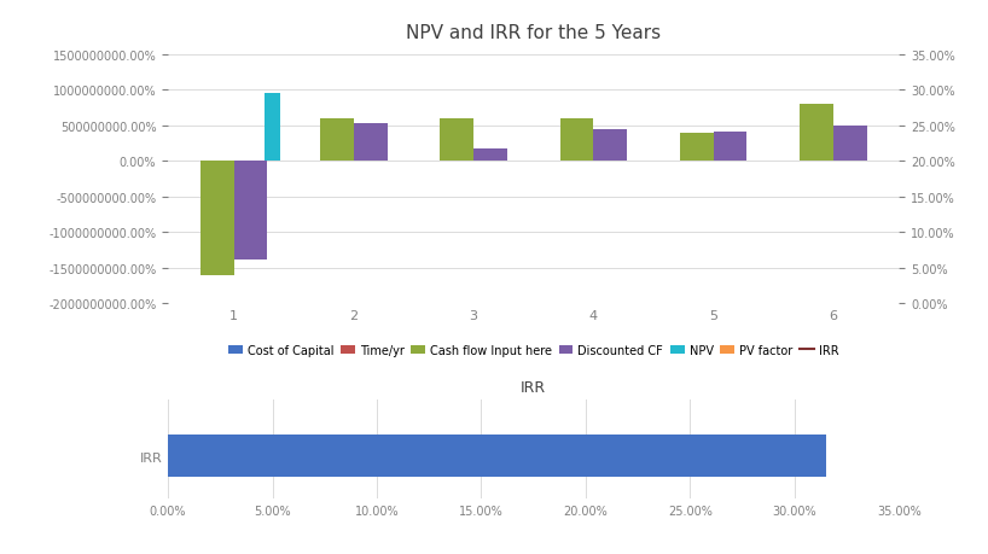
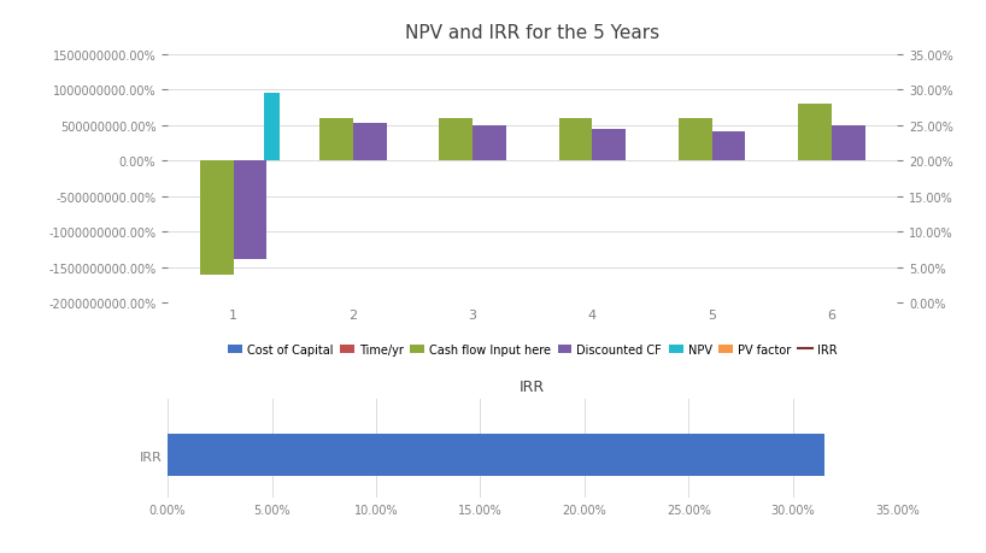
NPV and IRR for the 5 Years/Discounted CF/3: 180000000% -> 490000000%
NPV and IRR for the 5 Years/Cash flow Input here/5: 400000000% -> 600000000%
